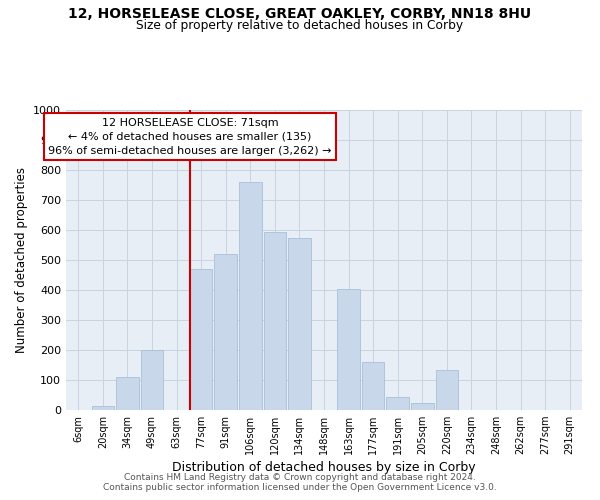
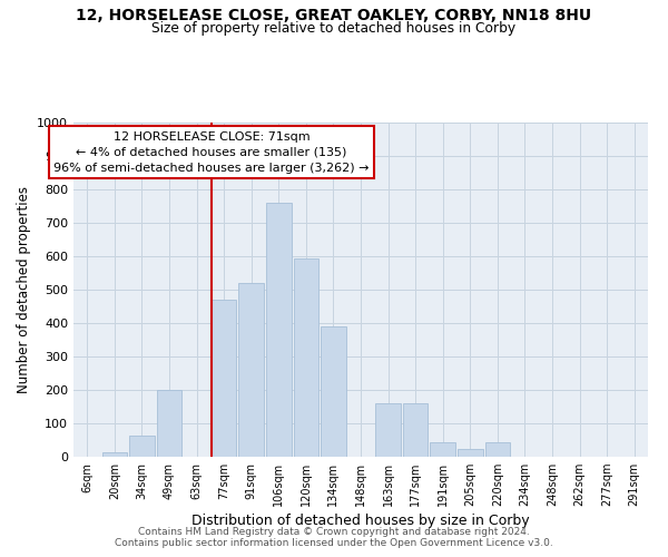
34sqm: 110 -> 65
134sqm: 575 -> 390
163sqm: 405 -> 160
220sqm: 135 -> 45
